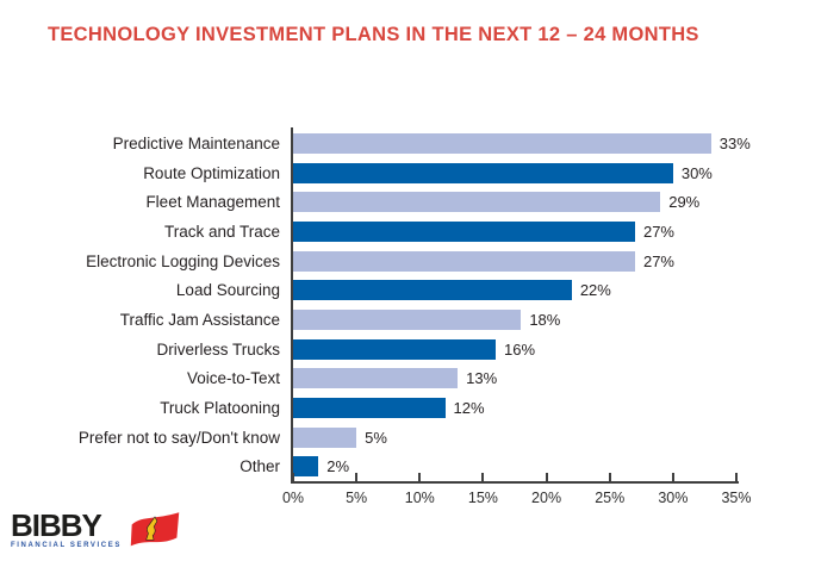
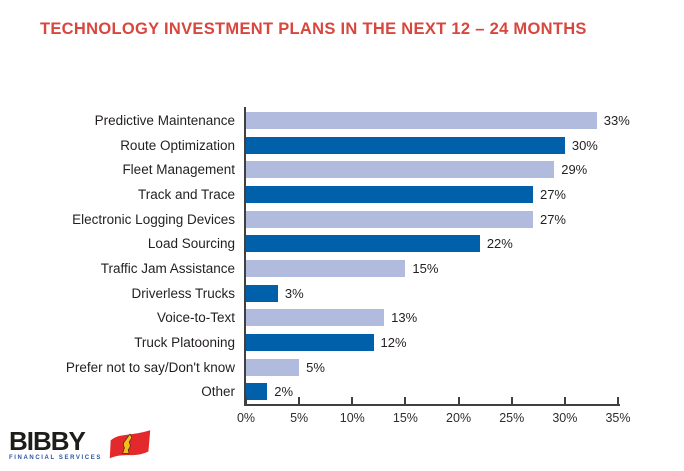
Traffic Jam Assistance: 18% -> 15%
Driverless Trucks: 16% -> 3%
